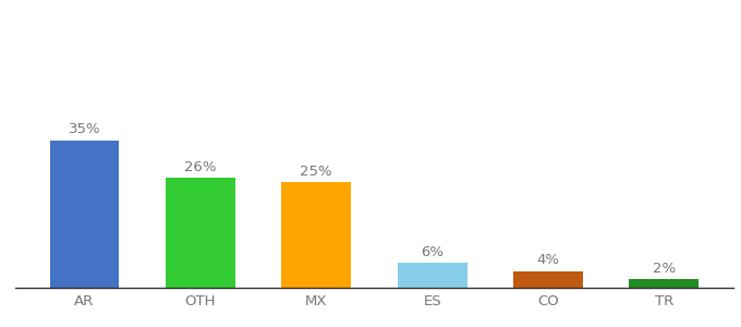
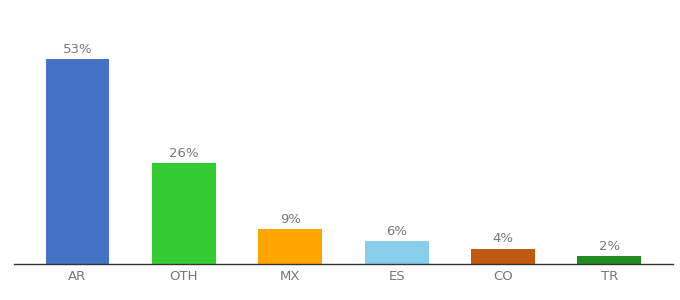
AR: 35% -> 53%
MX: 25% -> 9%
